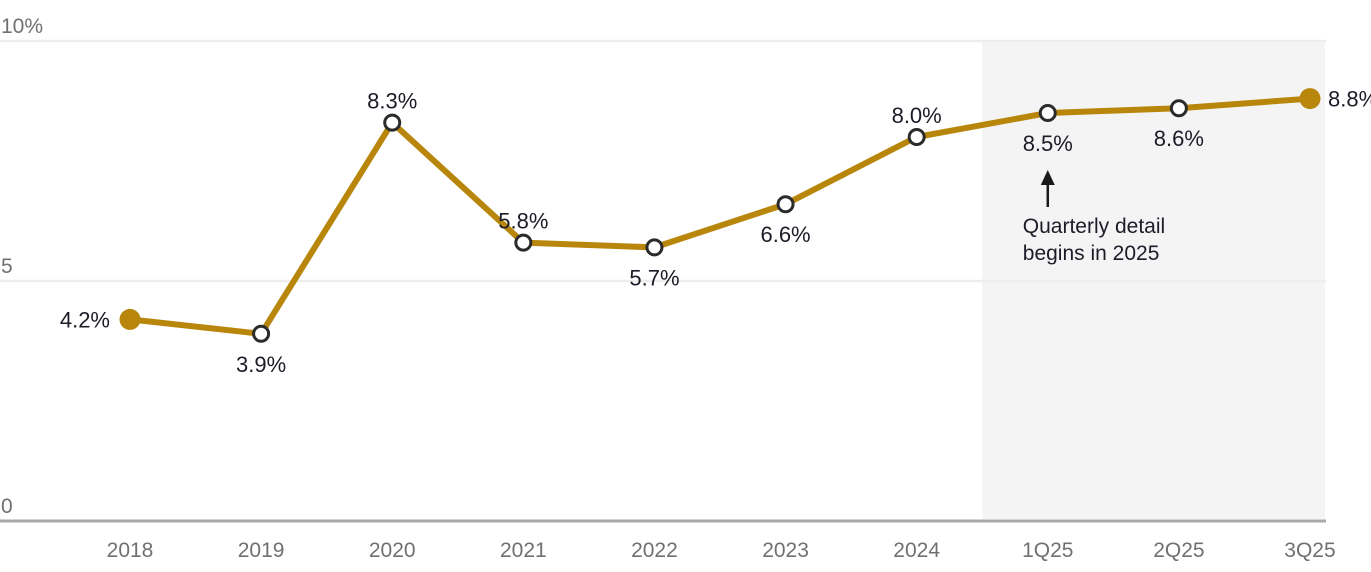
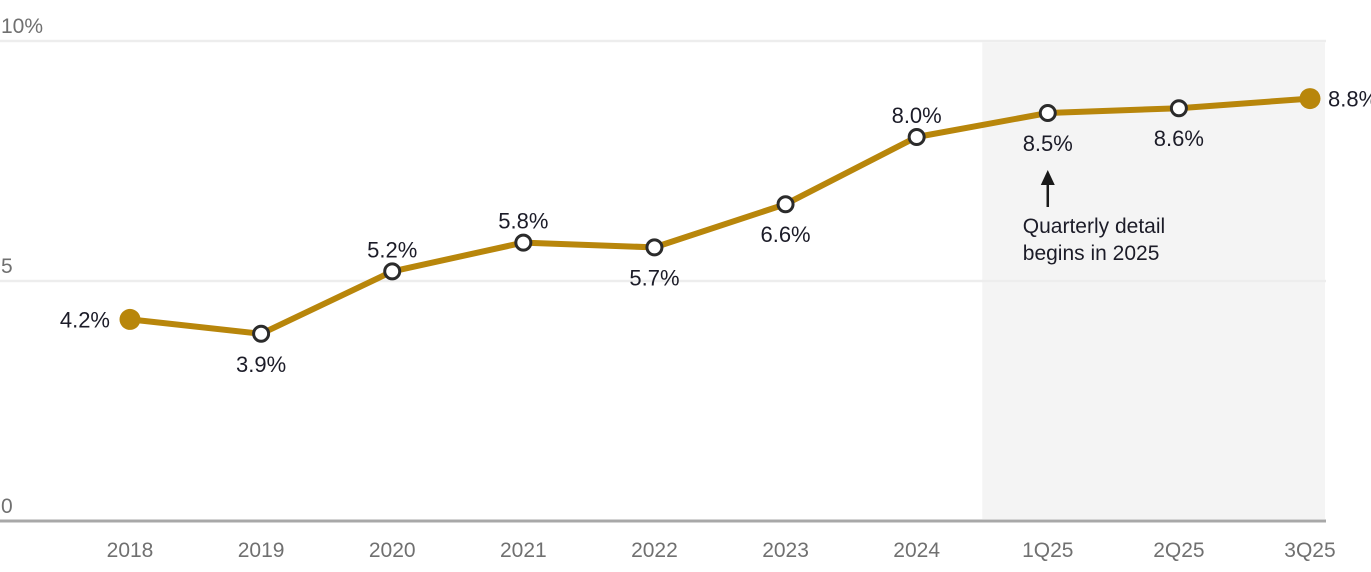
2020: 8.3% -> 5.2%
